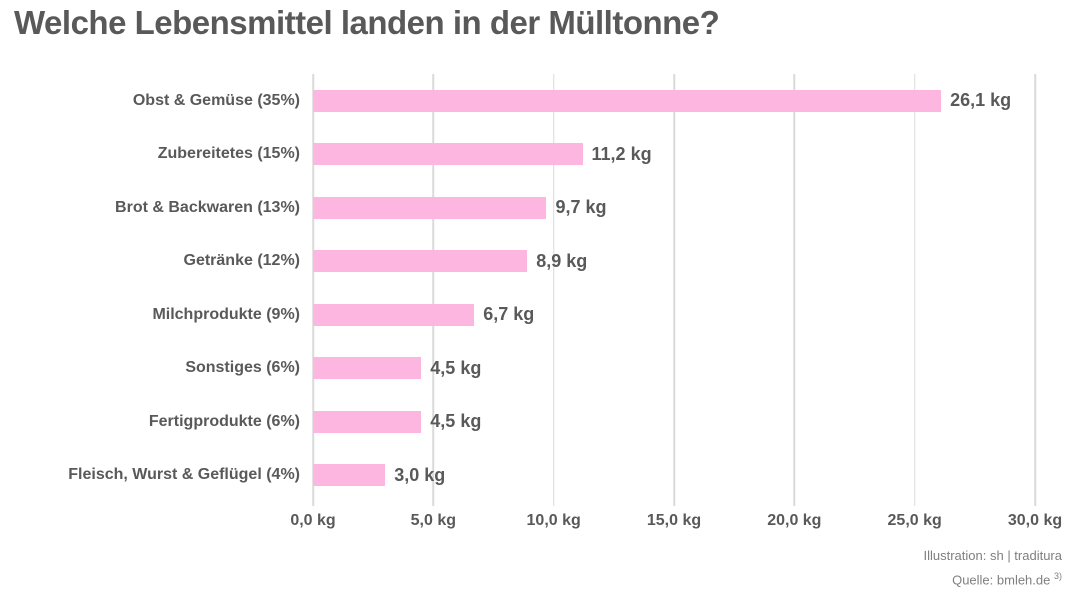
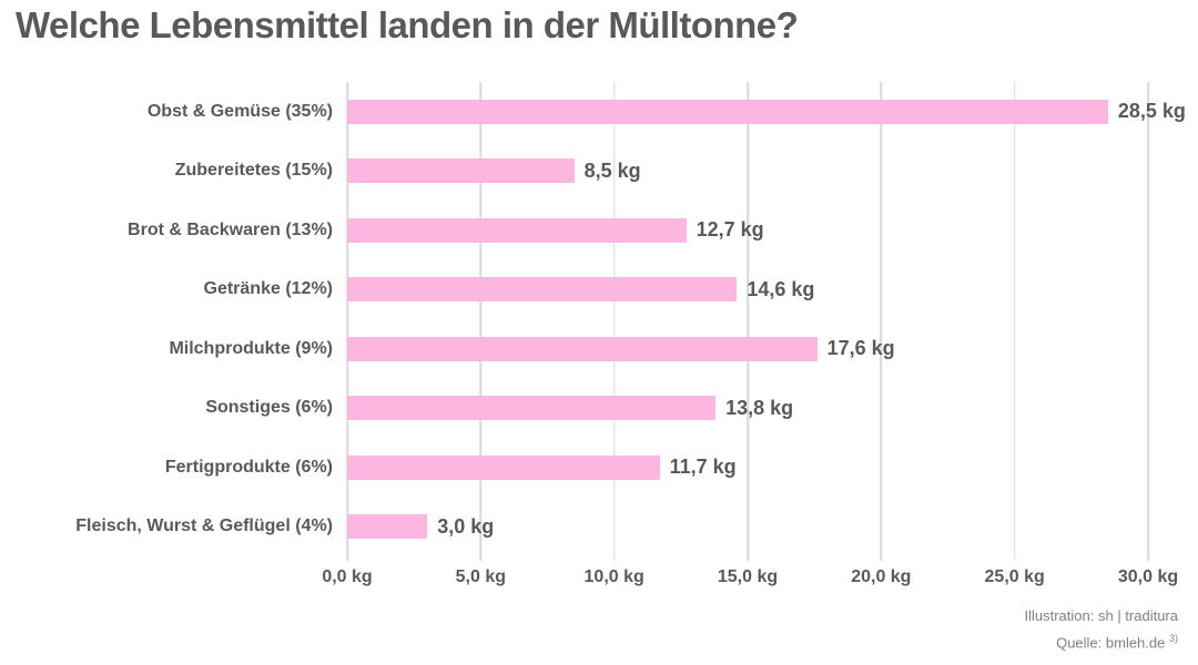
Obst & Gemüse (35%): 26,1 -> 28,5
Zubereitetes (15%): 11,2 -> 8,5
Brot & Backwaren (13%): 9,7 -> 12,7
Getränke (12%): 8,9 -> 14,6
Milchprodukte (9%): 6,7 -> 17,6
Sonstiges (6%): 4,5 -> 13,8
Fertigprodukte (6%): 4,5 -> 11,7
